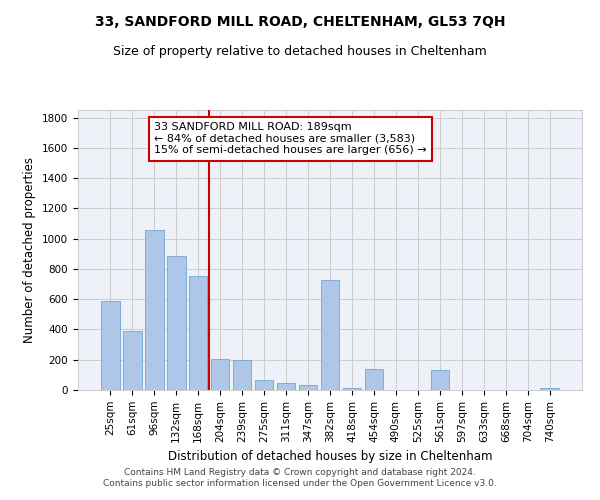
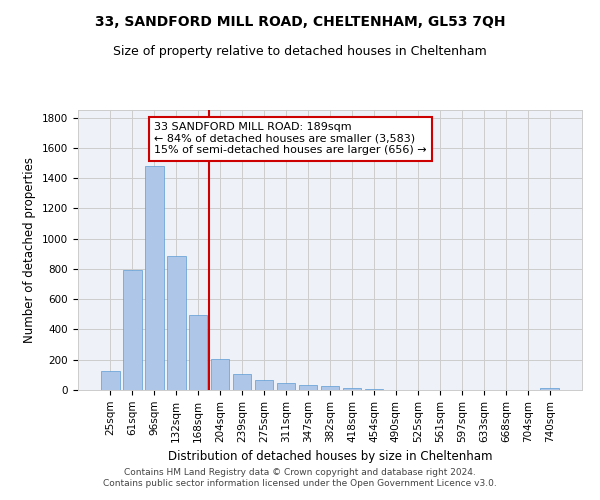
25sqm: 590 -> 120
61sqm: 390 -> 800
96sqm: 1060 -> 1480
168sqm: 750 -> 500
239sqm: 200 -> 100
382sqm: 730 -> 30
454sqm: 140 -> 0
561sqm: 130 -> 0
